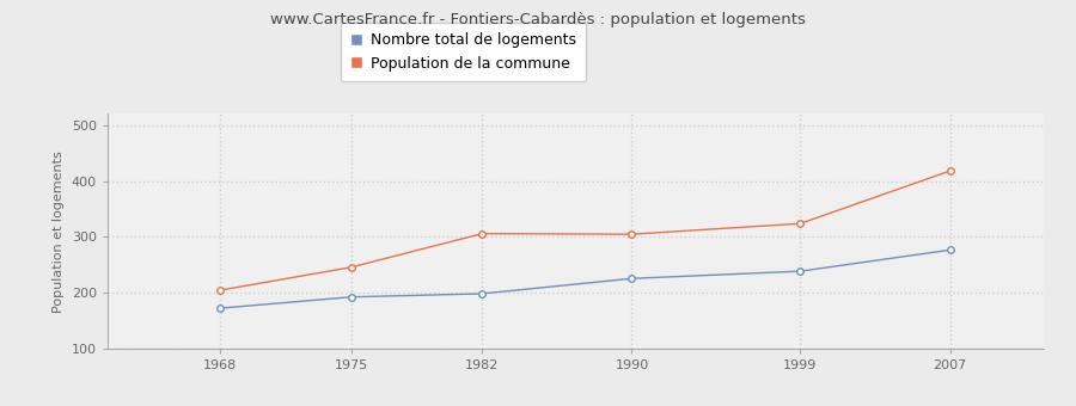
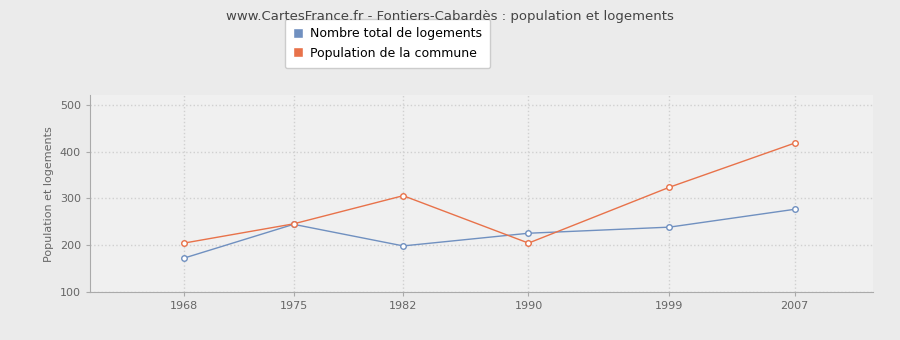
Nombre total de logements/1975: 193 -> 245
Population de la commune/1990: 305 -> 205
